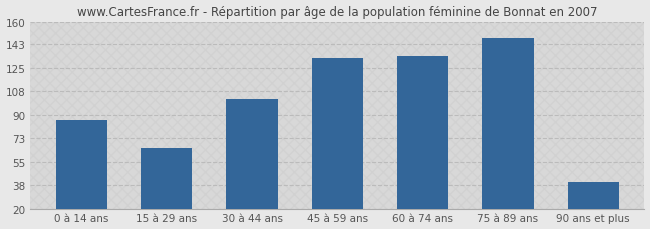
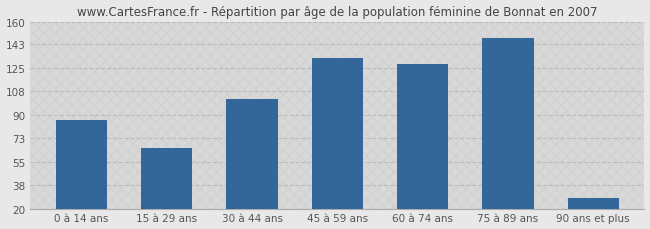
60 à 74 ans: 134 -> 128
90 ans et plus: 40 -> 28
